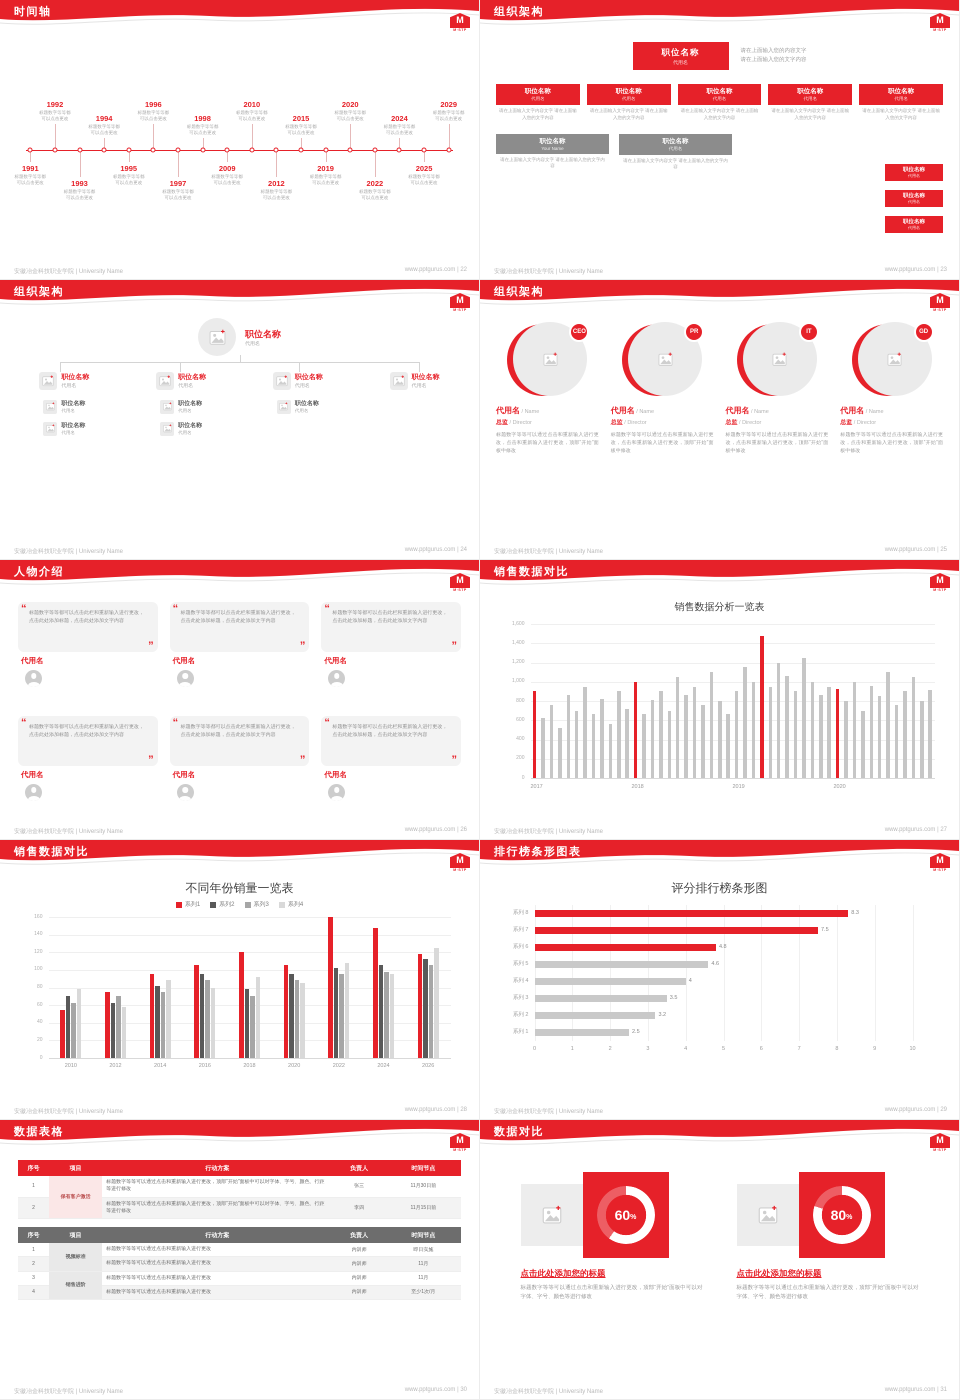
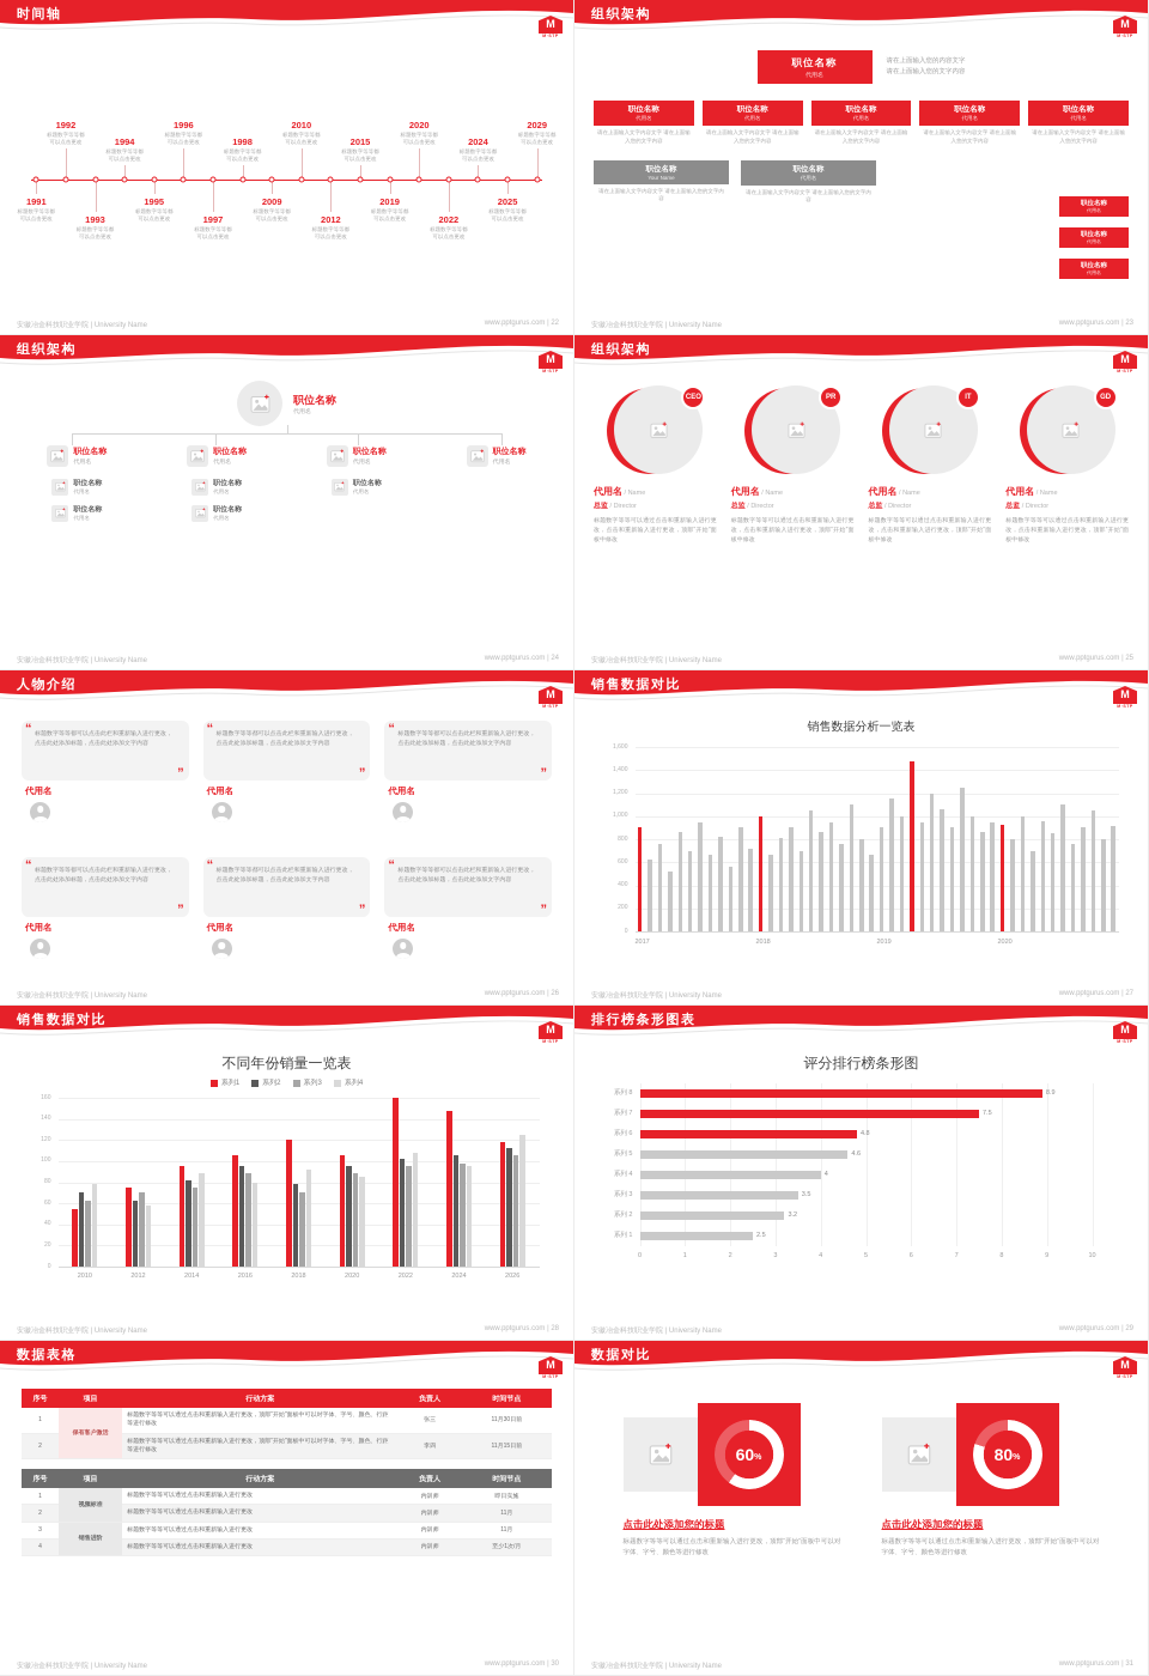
评分排行榜条形图/系列 8: 8.3 -> 8.9
